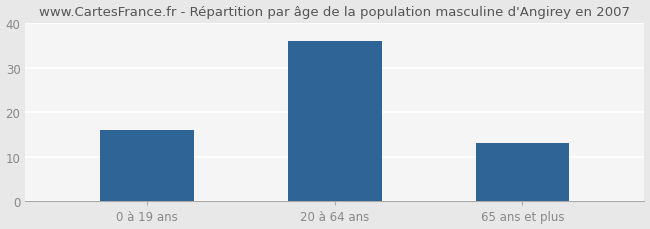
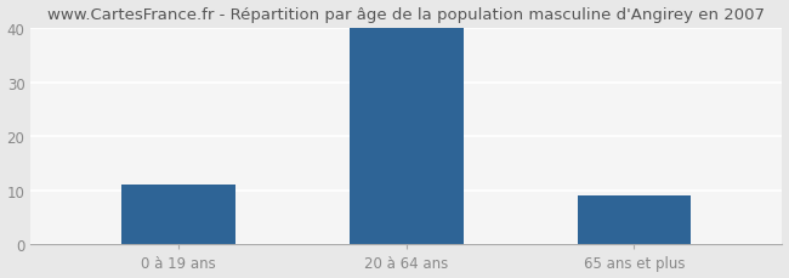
0 à 19 ans: 16 -> 11
20 à 64 ans: 36 -> 40
65 ans et plus: 13 -> 9
